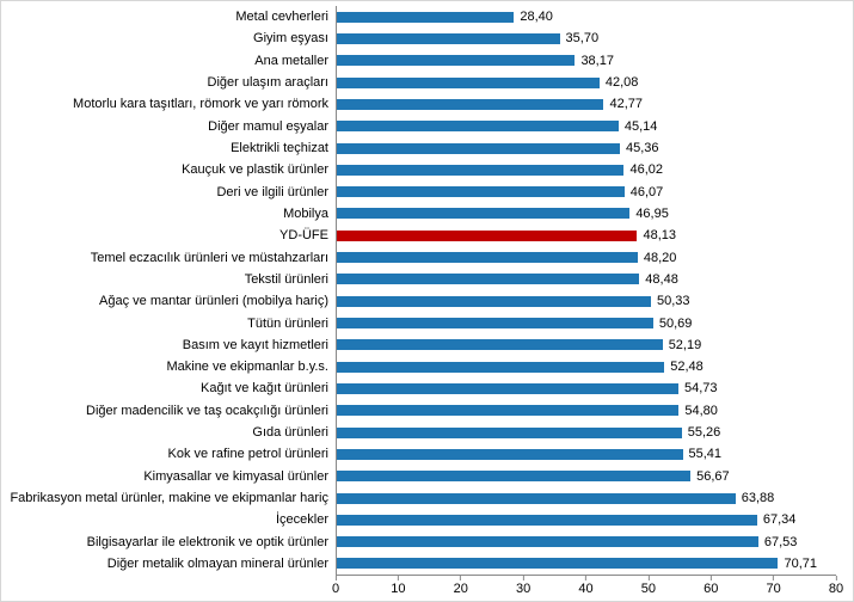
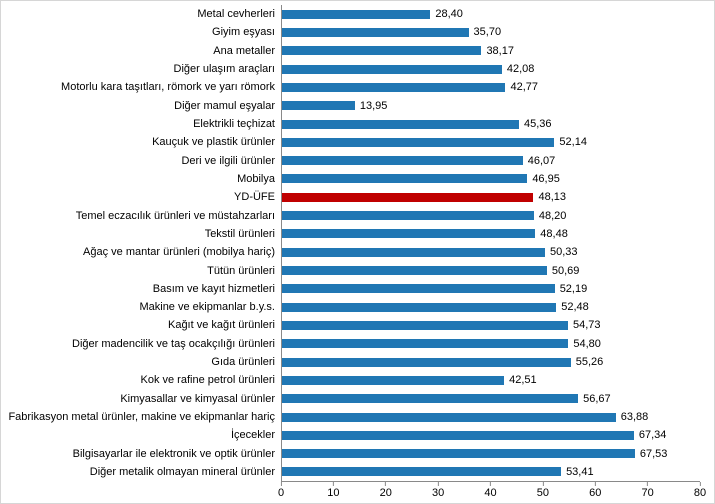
Diğer mamul eşyalar: 45,14 -> 13,95
Kauçuk ve plastik ürünler: 46,02 -> 52,14
Kok ve rafine petrol ürünleri: 55,41 -> 42,51
Diğer metalik olmayan mineral ürünler: 70,71 -> 53,41
